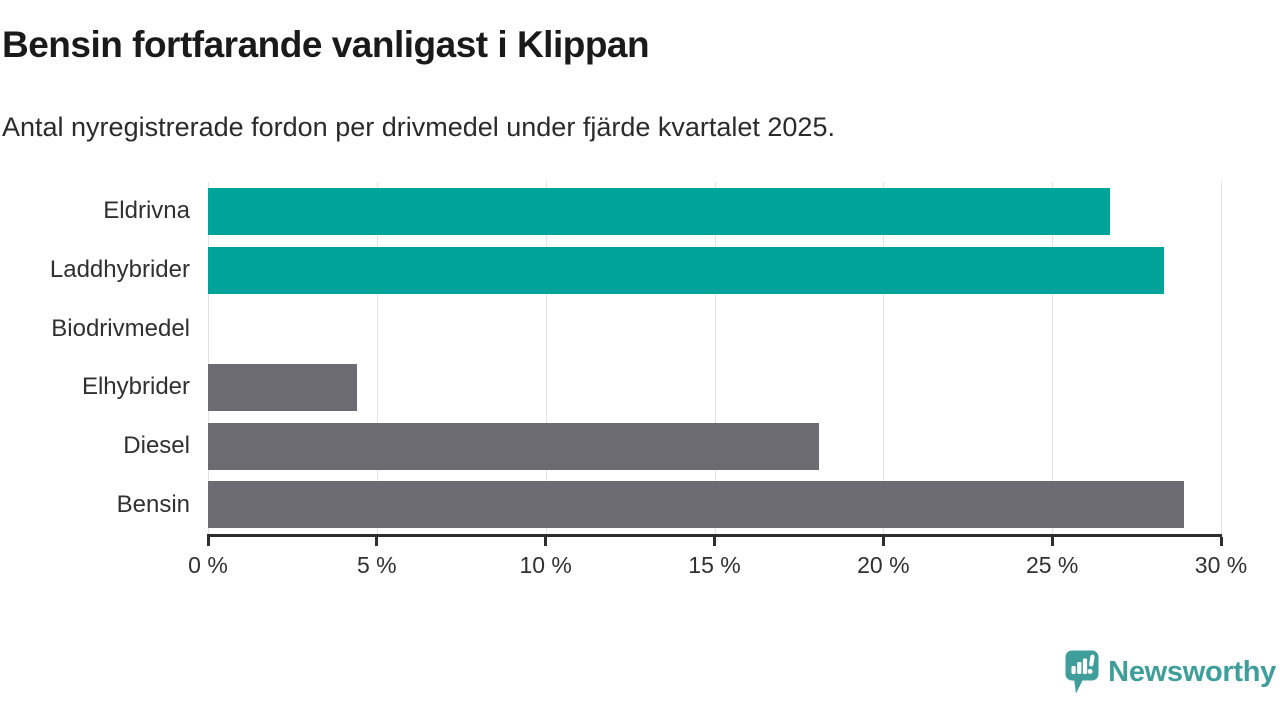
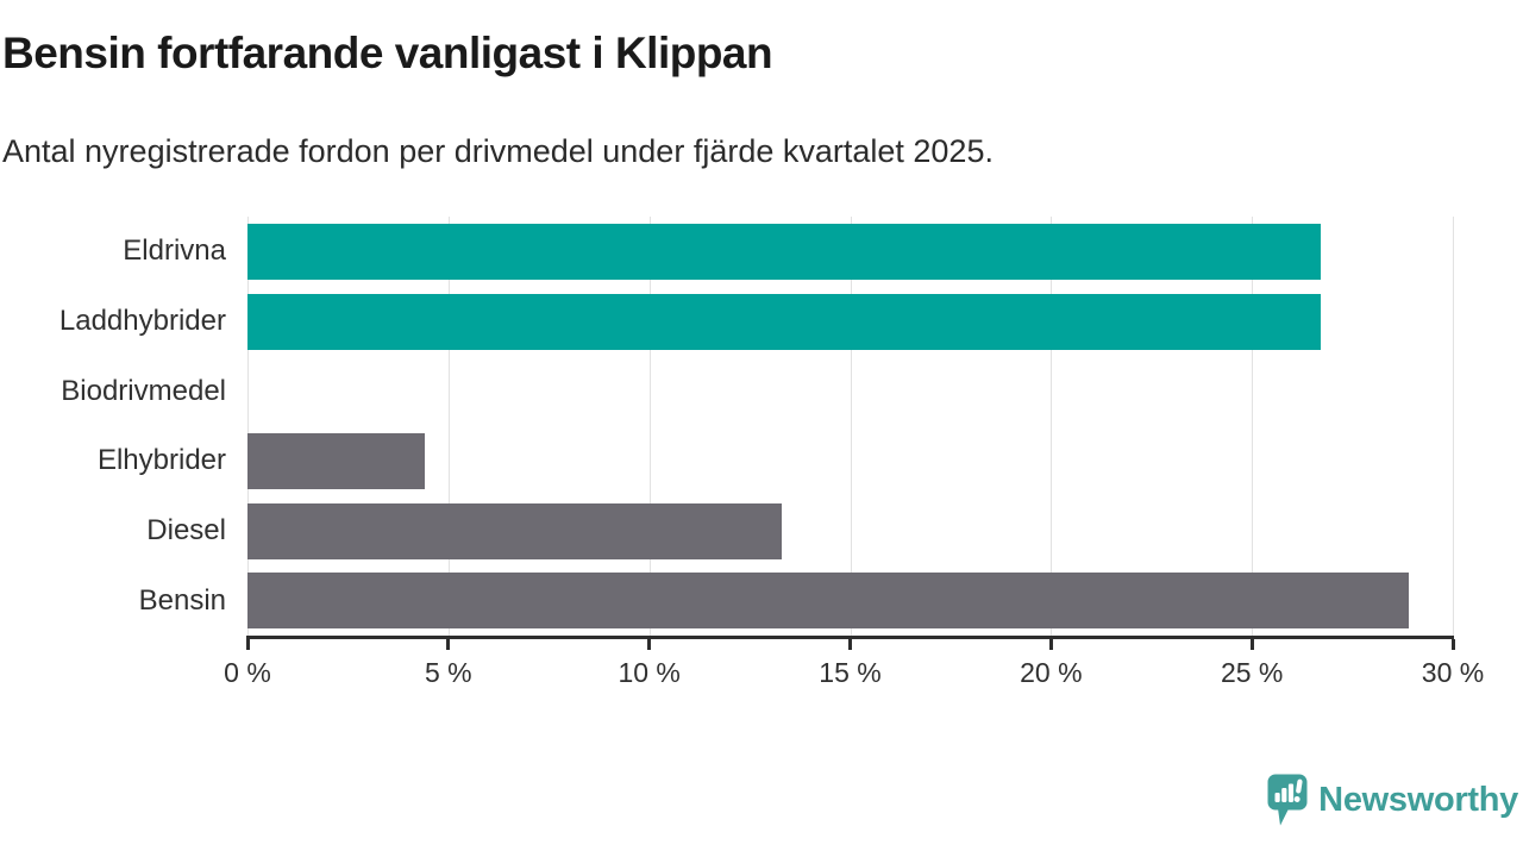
Laddhybrider: 28.3% -> 26.7%
Diesel: 18.1% -> 13.3%
